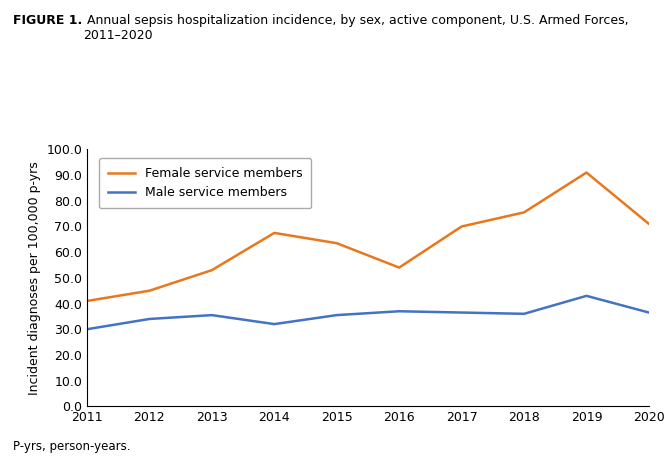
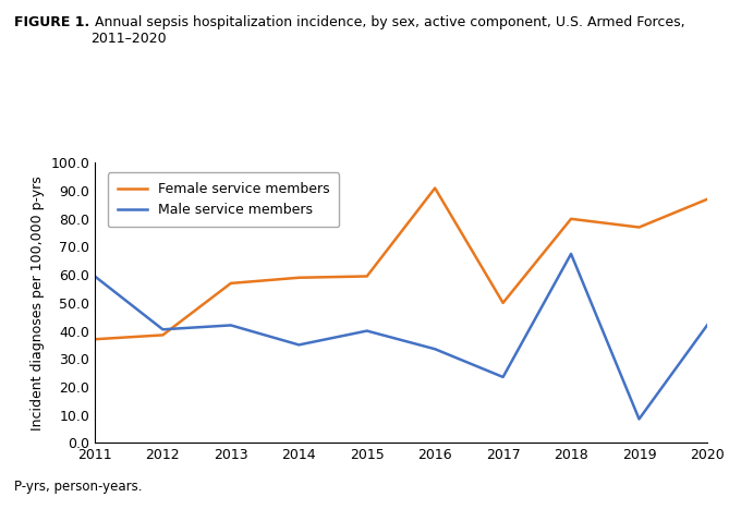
Female service members/2011: 41.0 -> 37.0
Male service members/2011: 30.0 -> 59.5
Female service members/2012: 45.0 -> 38.5
Male service members/2012: 34.0 -> 40.5
Female service members/2013: 53.0 -> 57.0
Male service members/2013: 35.5 -> 42.0
Female service members/2014: 67.5 -> 59.0
Male service members/2014: 32.0 -> 35.0
Female service members/2015: 63.5 -> 59.5
Male service members/2015: 35.5 -> 40.0
Female service members/2016: 54.0 -> 91.0
Male service members/2016: 37.0 -> 33.5
Female service members/2017: 70.0 -> 50.0
Male service members/2017: 36.5 -> 23.5
Female service members/2018: 75.5 -> 80.0
Male service members/2018: 36.0 -> 67.5
Female service members/2019: 91.0 -> 77.0
Male service members/2019: 43.0 -> 8.5
Female service members/2020: 71.0 -> 87.0
Male service members/2020: 36.5 -> 42.0
